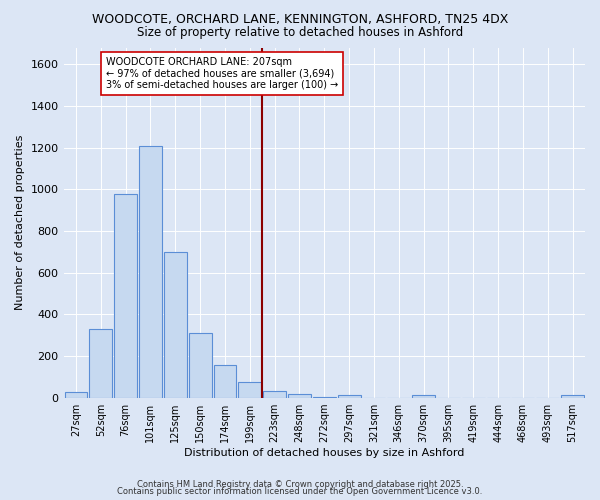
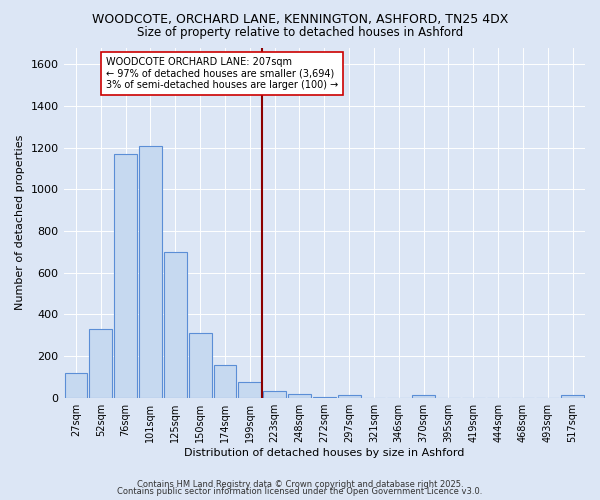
27sqm: 25 -> 120
76sqm: 975 -> 1170
